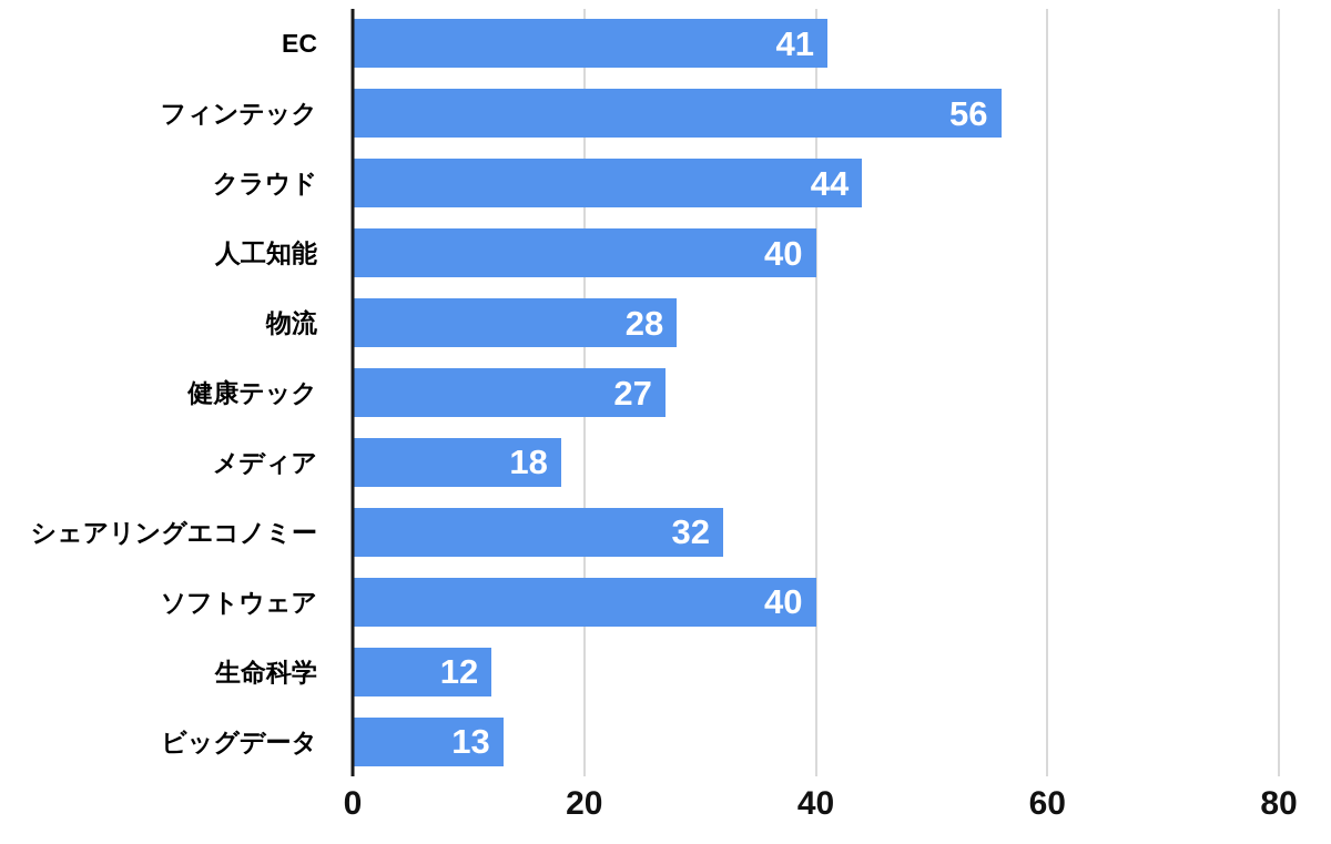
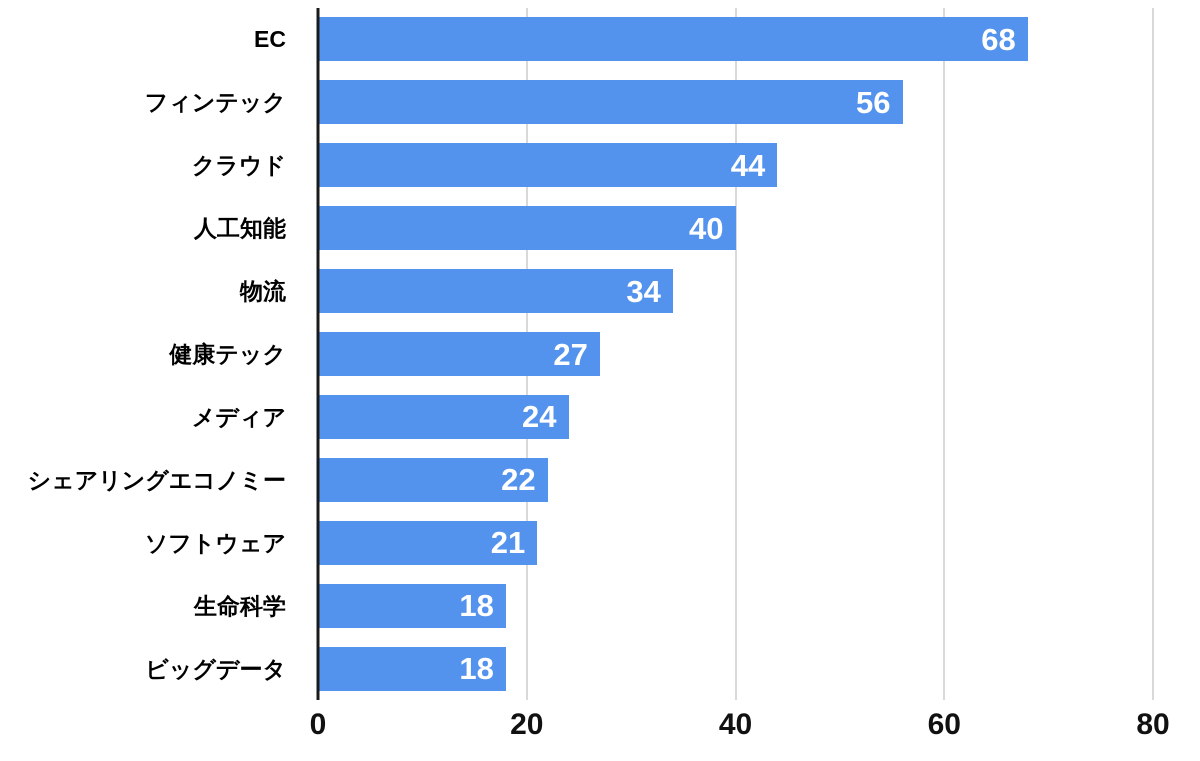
EC: 41 -> 68
物流: 28 -> 34
メディア: 18 -> 24
シェアリングエコノミー: 32 -> 22
ソフトウェア: 40 -> 21
生命科学: 12 -> 18
ビッグデータ: 13 -> 18
